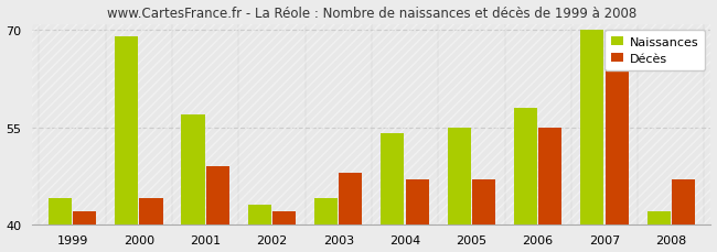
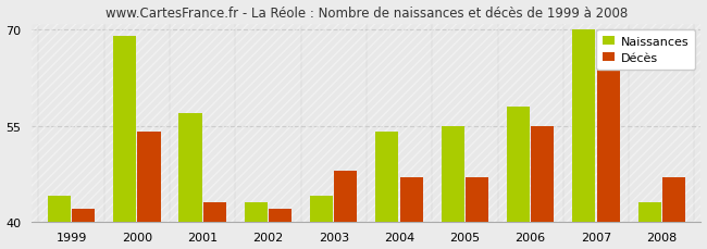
Décès/2000: 44 -> 54
Décès/2001: 49 -> 43
Naissances/2008: 42 -> 43
